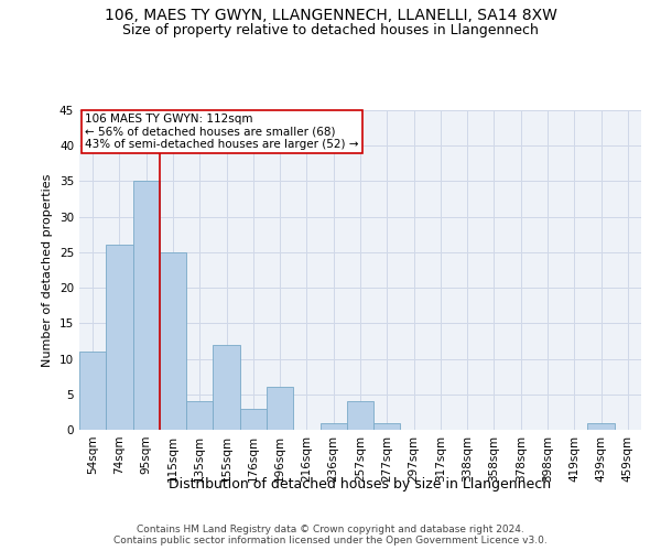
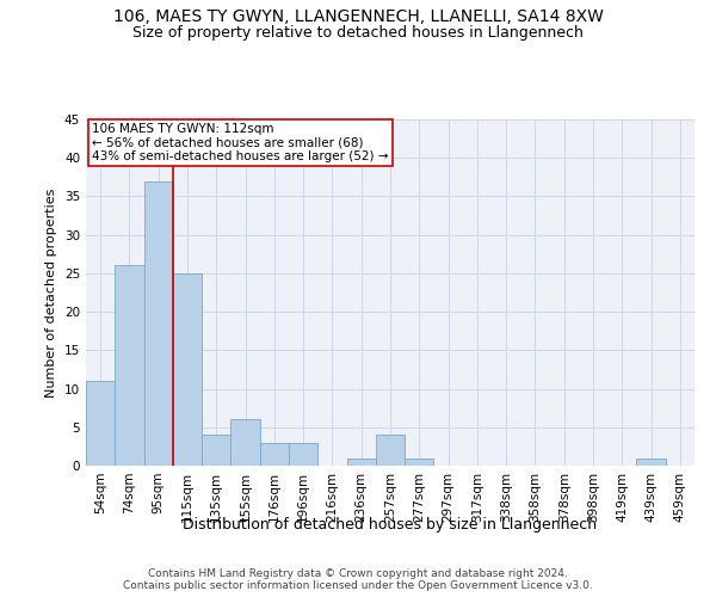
95sqm: 35 -> 37
155sqm: 12 -> 6
196sqm: 6 -> 3
